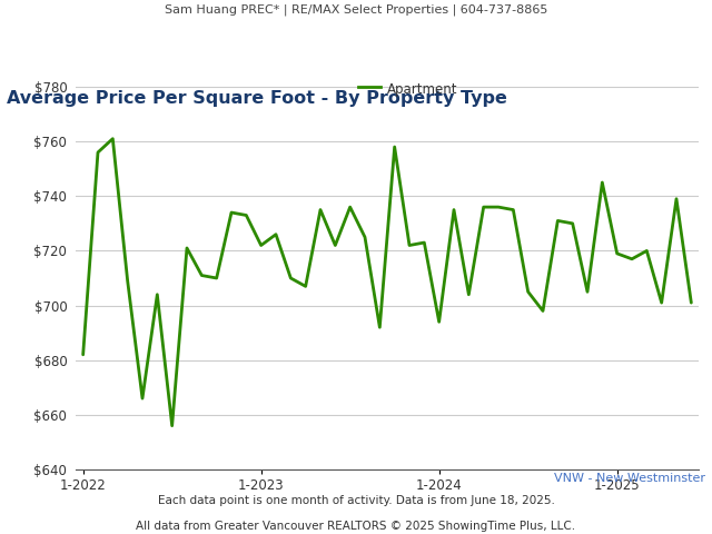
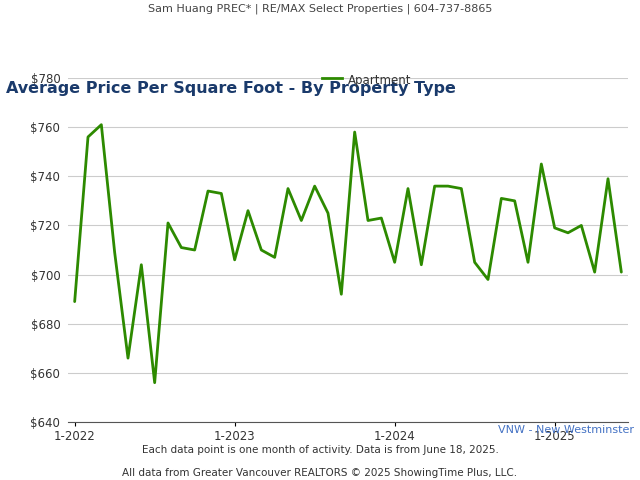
1-2022: $682 -> $689
1-2023: $722 -> $706
1-2024: $694 -> $705
